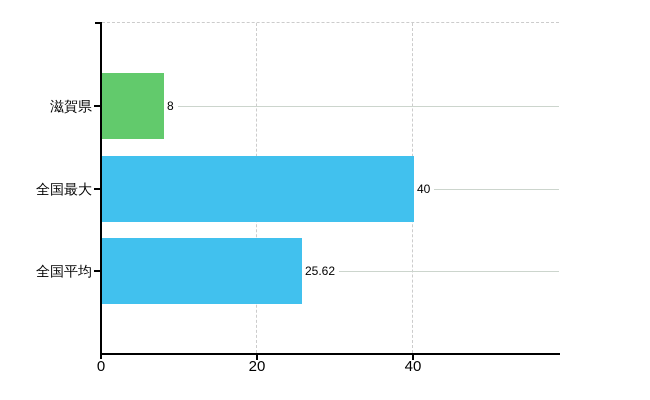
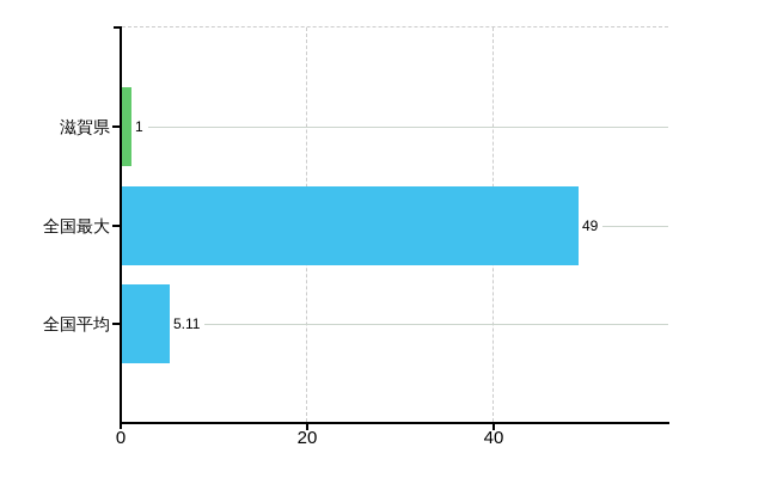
滋賀県: 8 -> 1
全国最大: 40 -> 49
全国平均: 25.62 -> 5.11
